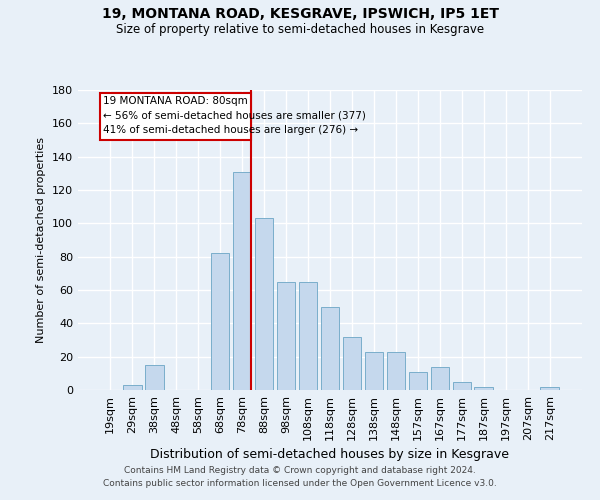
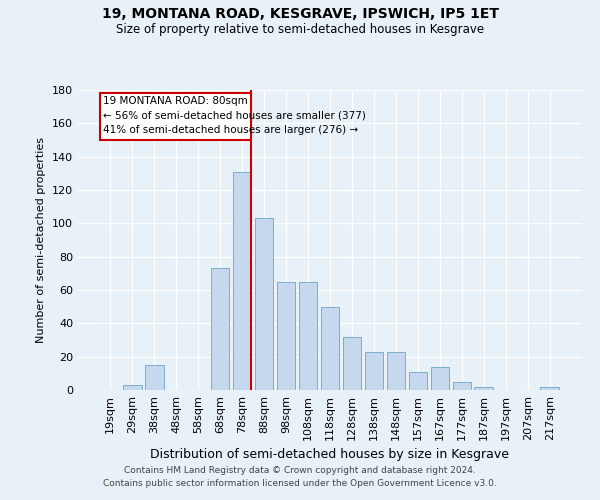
68sqm: 82 -> 73
